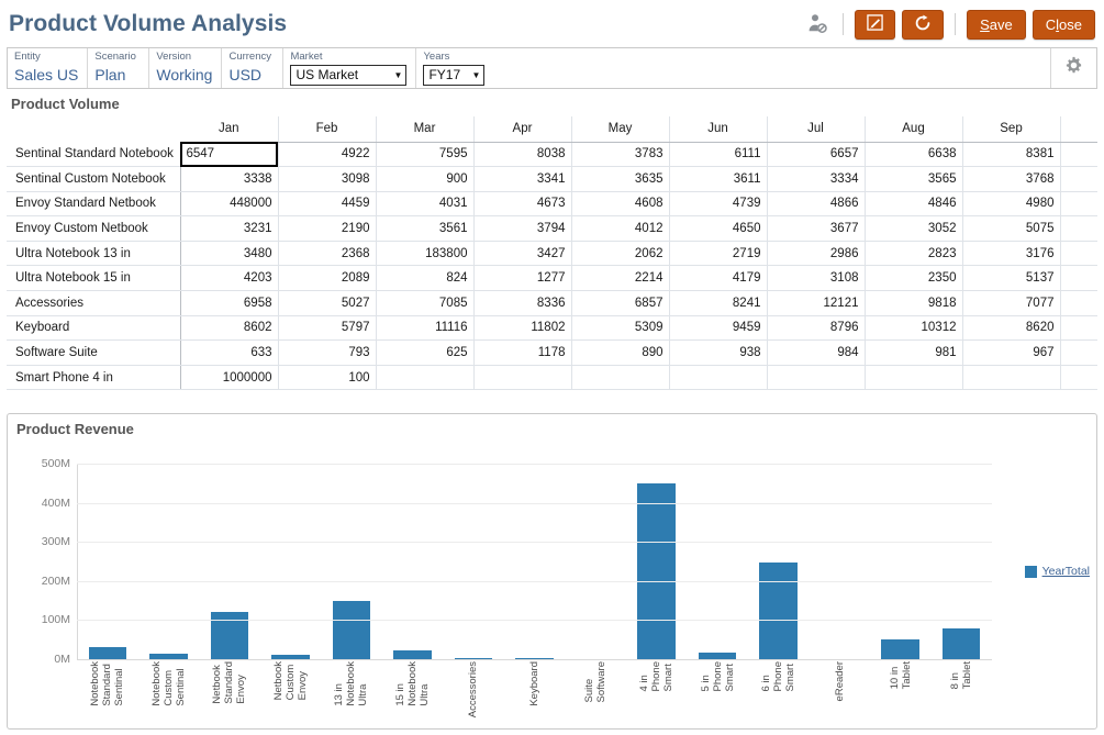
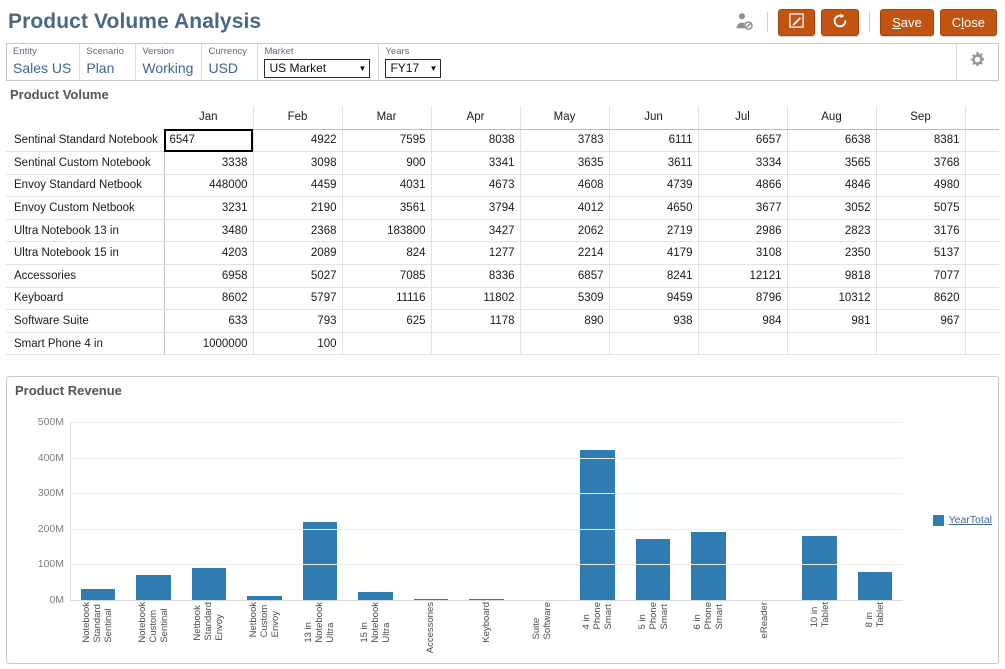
Sentinal Custom Notebook: 20M -> 70M
Envoy Standard Netbook: 120M -> 90M
Ultra Notebook 13 in: 150M -> 220M
Smart Phone 4 in: 450M -> 420M
Smart Phone 5 in: 20M -> 170M
Smart Phone 6 in: 250M -> 190M
Tablet 10 in: 50M -> 180M
